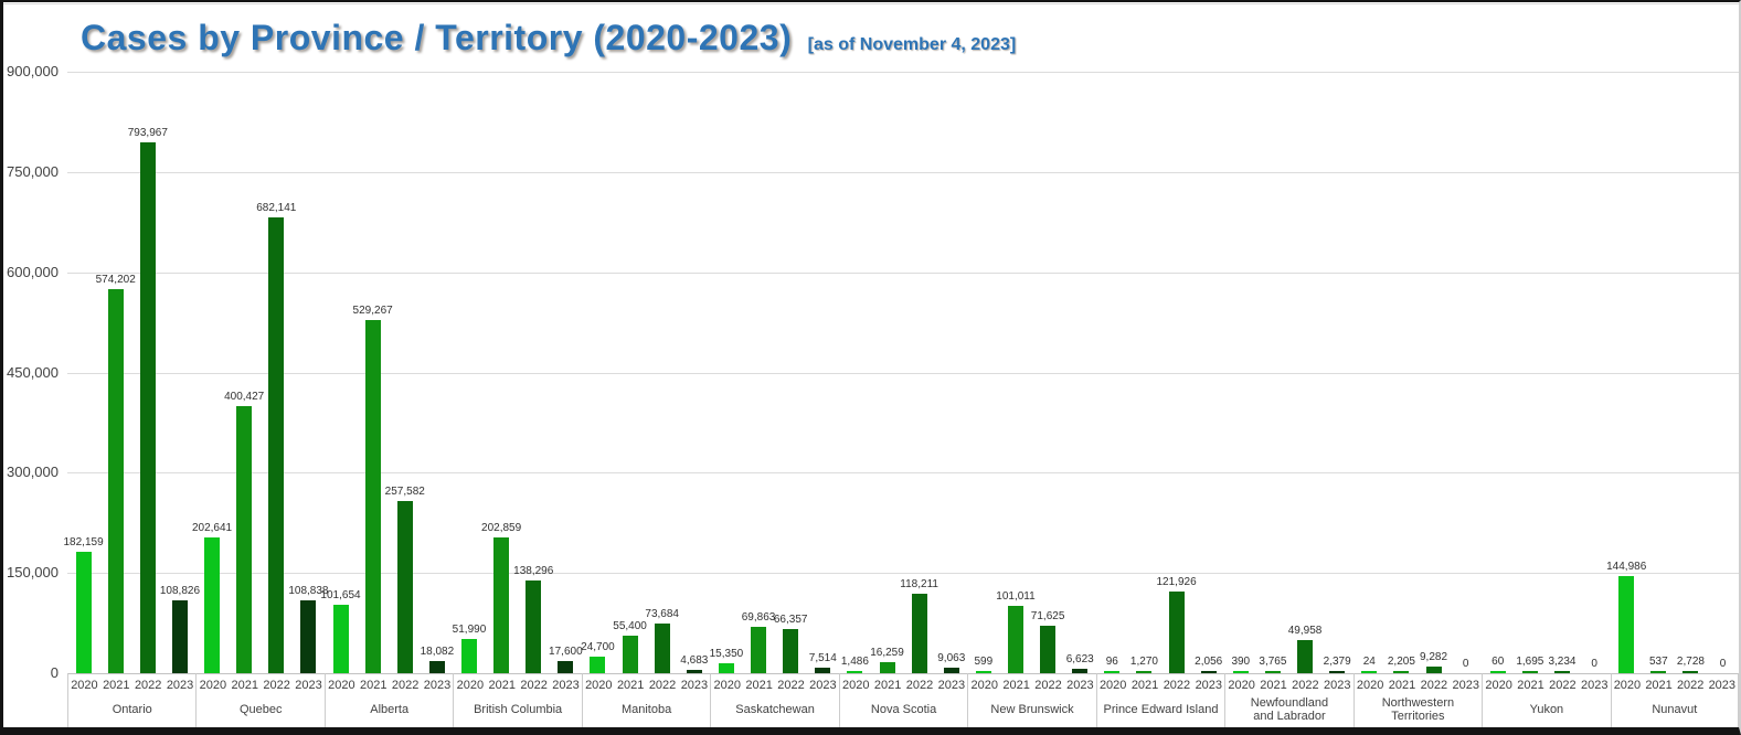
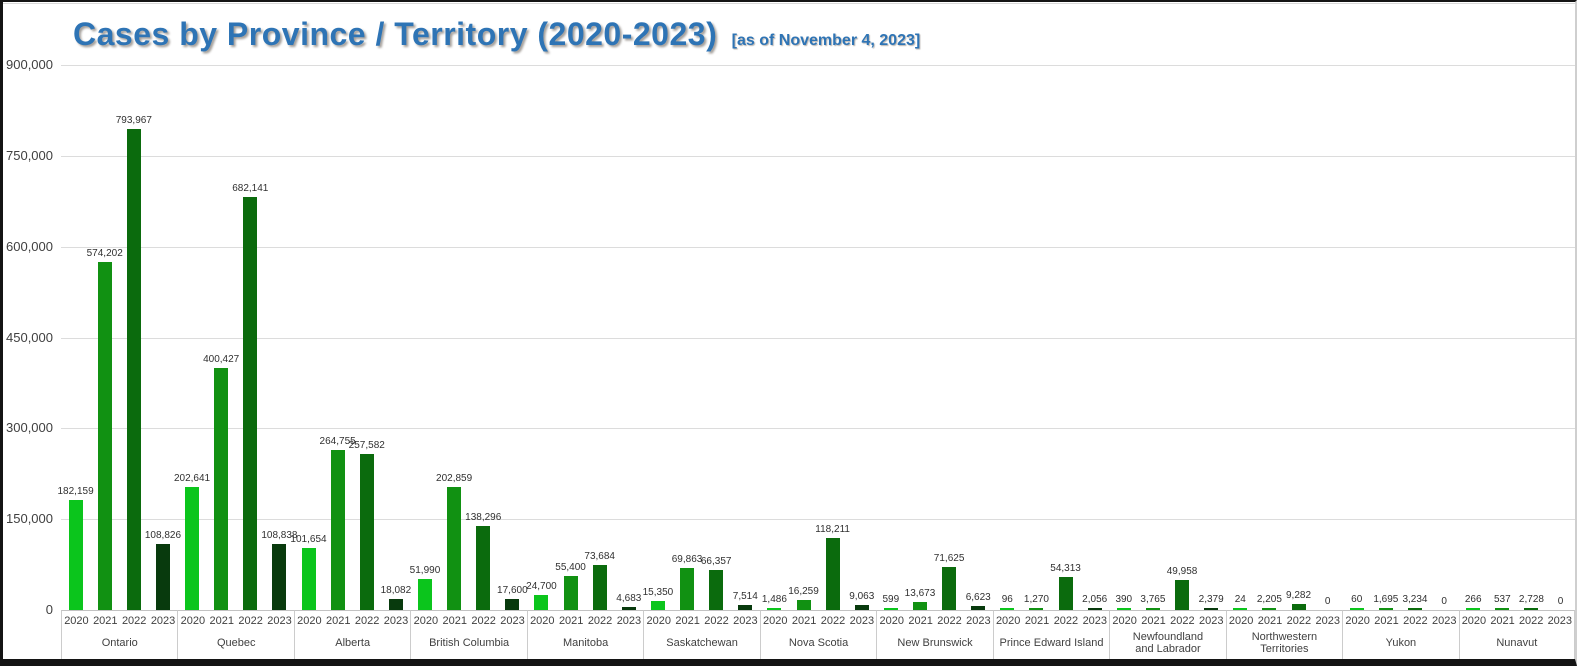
2021/Alberta: 529,267 -> 264,755
2021/New Brunswick: 101,011 -> 13,673
2022/Prince Edward Island: 121,926 -> 54,313
2020/Nunavut: 144,986 -> 266
